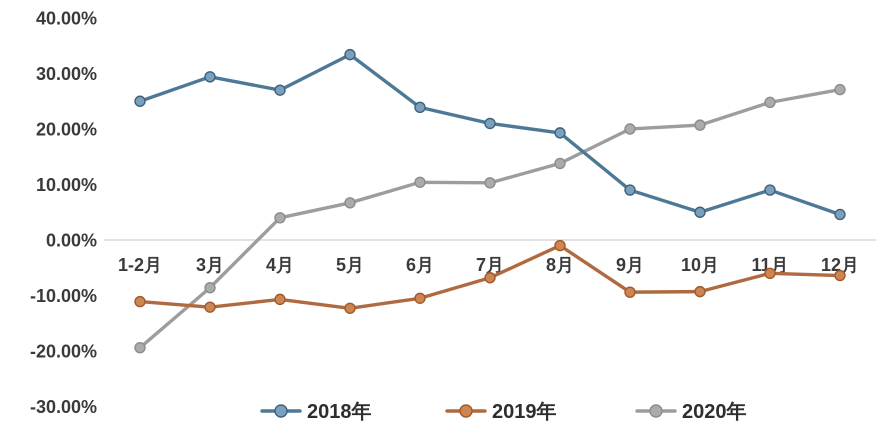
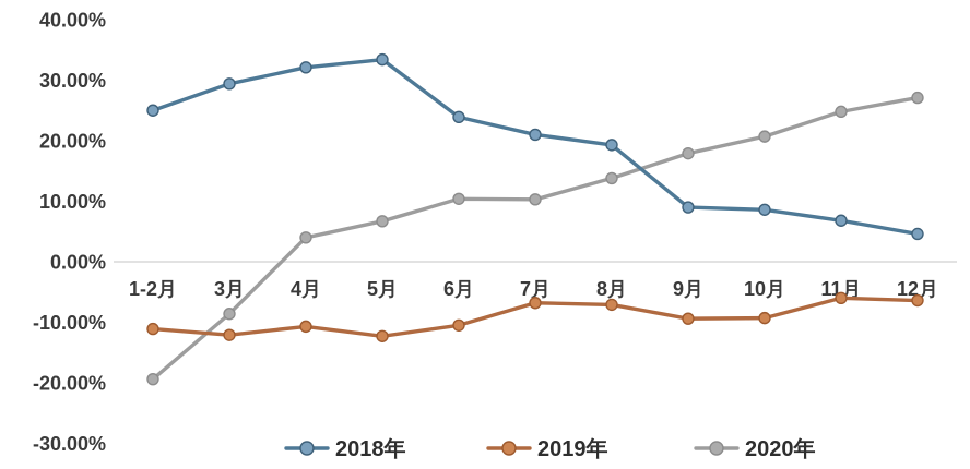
2018年/4月: 27% -> 32%
2019年/8月: -1% -> -7%
2020年/9月: 20% -> 18%
2018年/10月: 5% -> 9%
2018年/11月: 9% -> 7%
